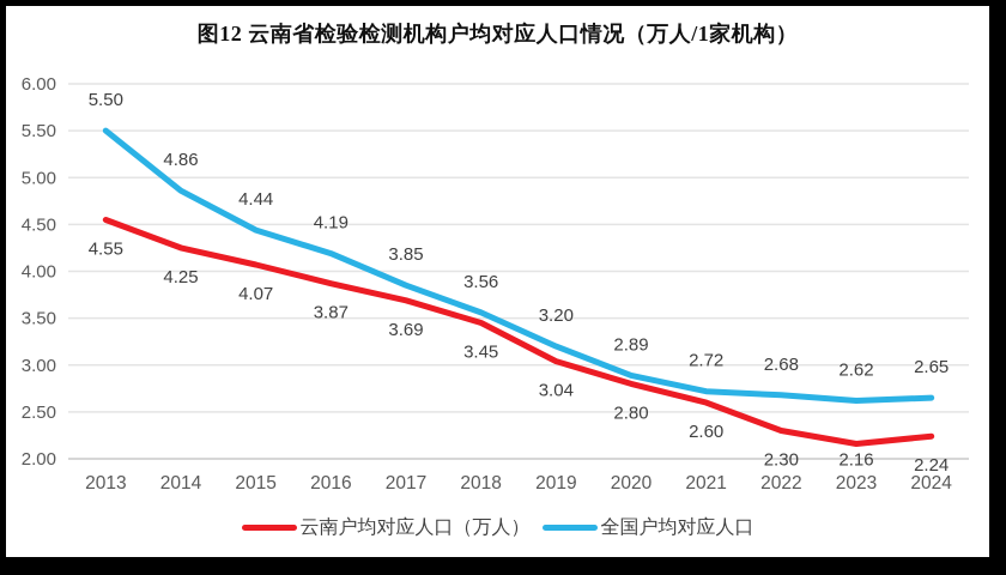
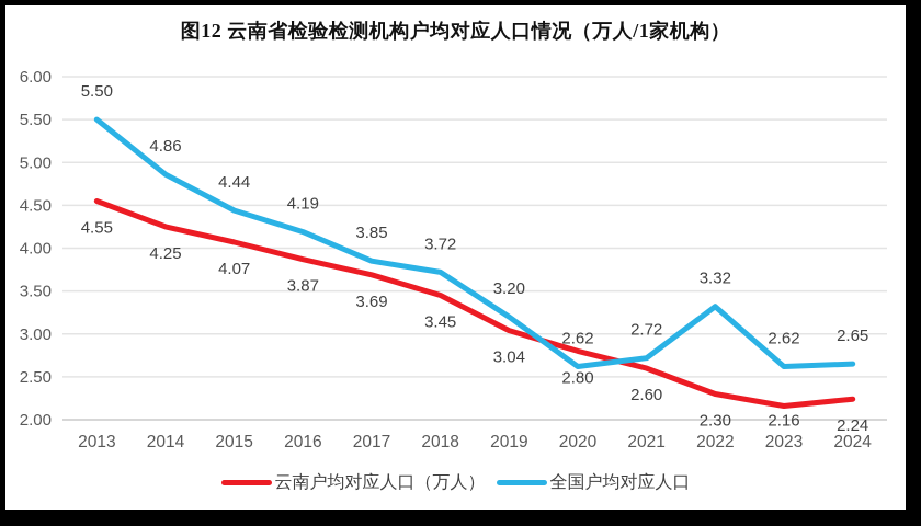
全国户均对应人口/2018: 3.56 -> 3.72
全国户均对应人口/2020: 2.89 -> 2.62
全国户均对应人口/2022: 2.68 -> 3.32
